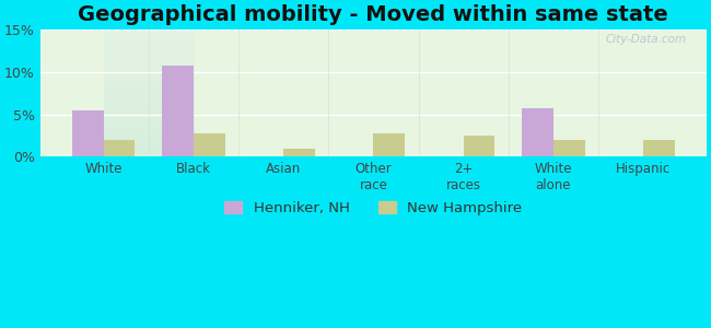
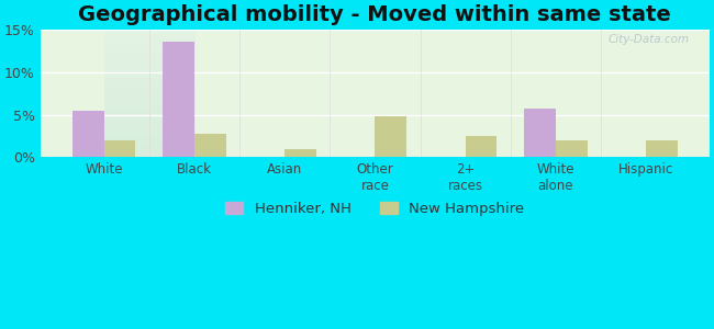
Henniker, NH/Black: 10.8% -> 13.7%
New Hampshire/Other race: 2.8% -> 4.8%
